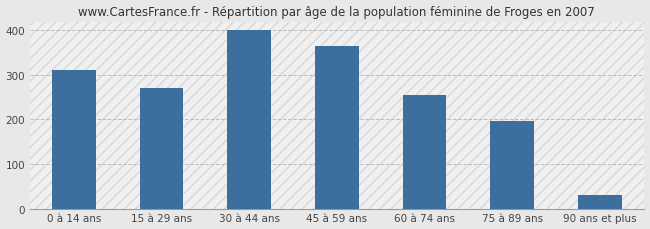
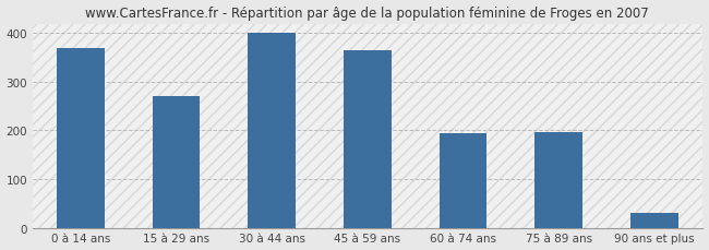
0 à 14 ans: 310 -> 370
60 à 74 ans: 255 -> 195
